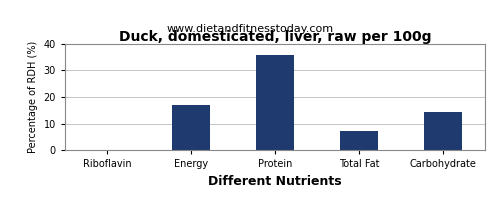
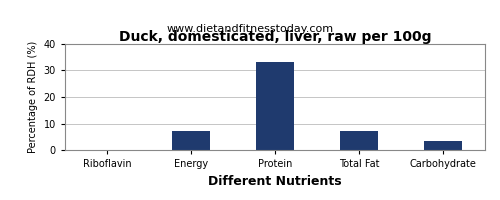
Energy: 17.0 -> 7.1
Protein: 36.0 -> 33.2
Carbohydrate: 14.5 -> 3.5
